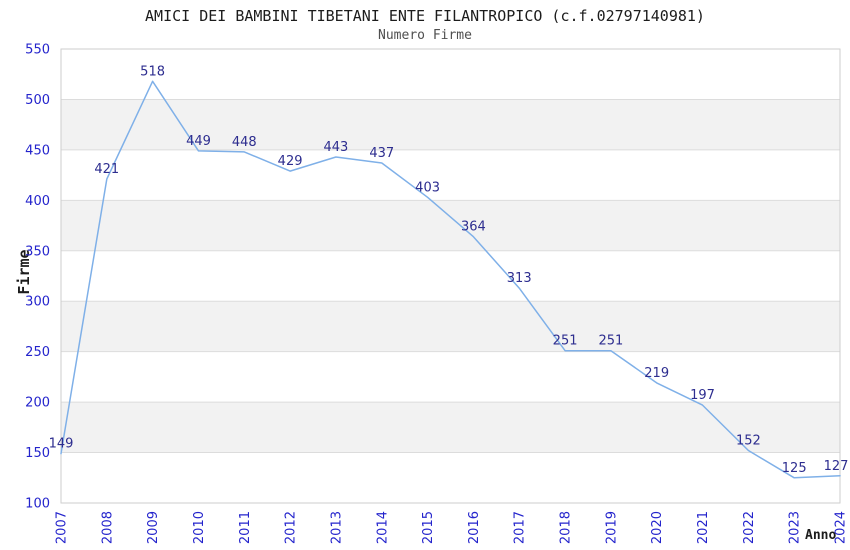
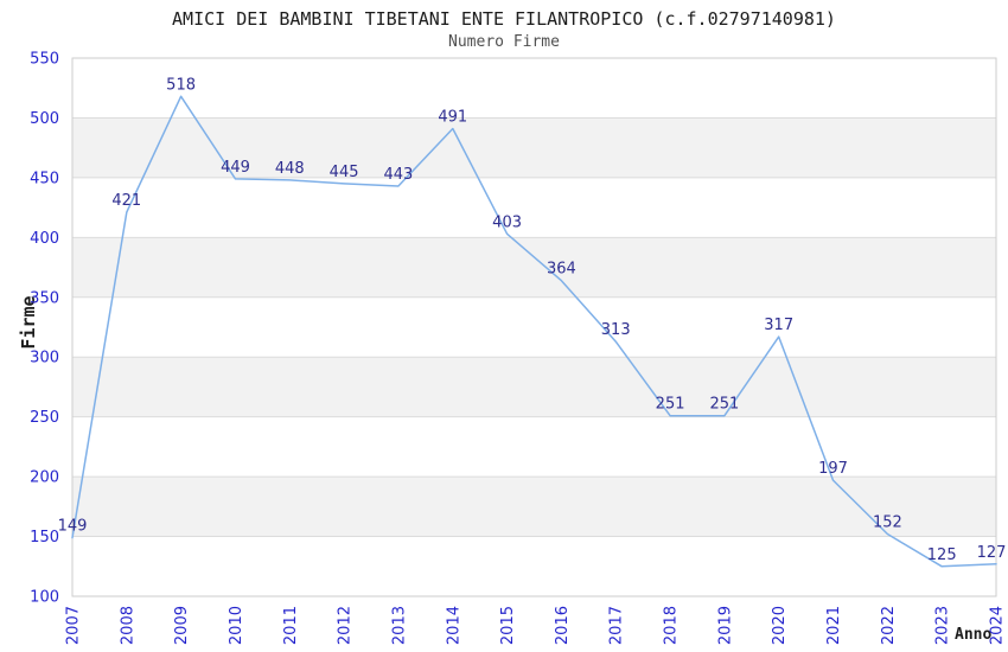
2012: 429 -> 445
2014: 437 -> 491
2020: 219 -> 317
